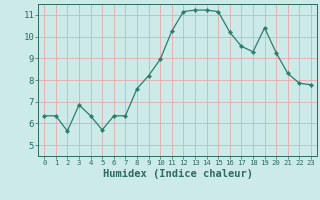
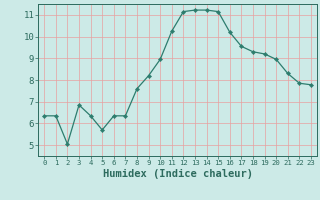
2: 5.65 -> 5.05
19: 10.40 -> 9.20
20: 9.25 -> 8.95
